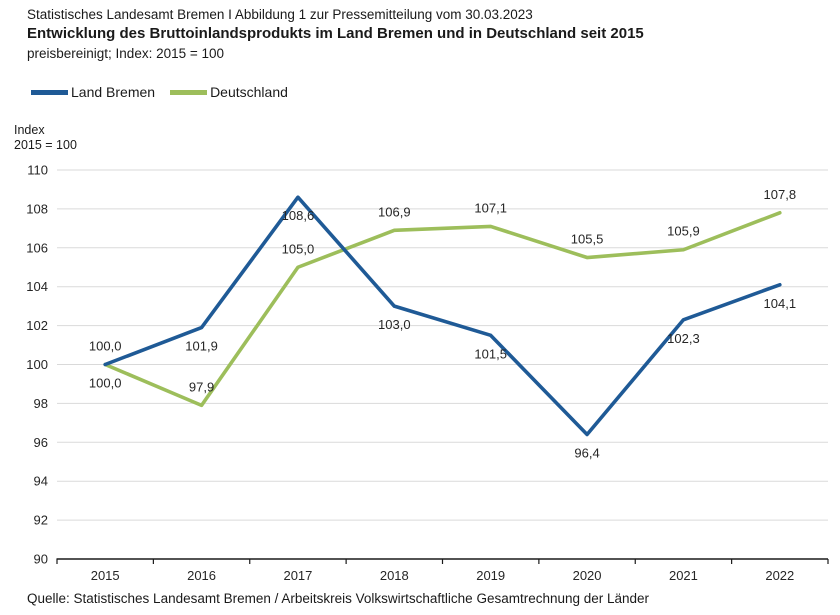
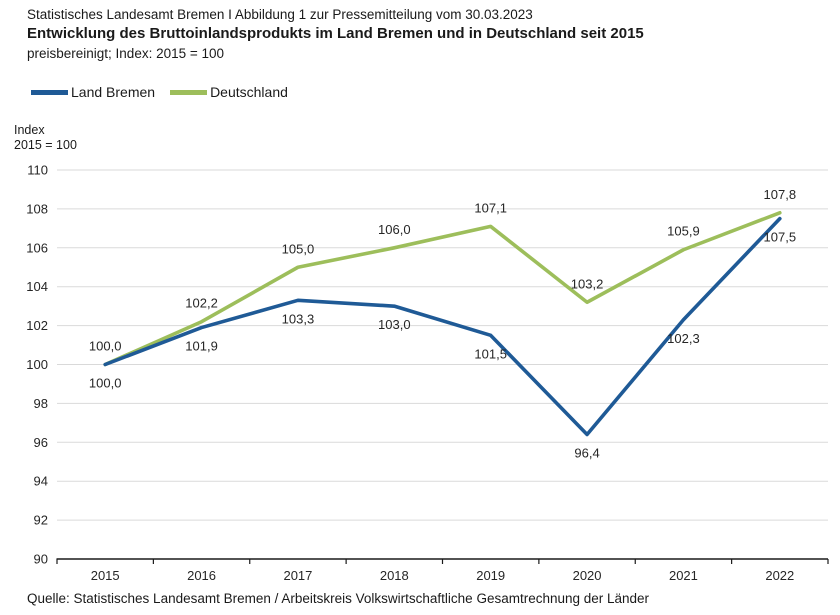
Deutschland/2016: 97,9 -> 102,2
Land Bremen/2017: 108,6 -> 103,3
Deutschland/2018: 106,9 -> 106,0
Deutschland/2020: 105,5 -> 103,2
Land Bremen/2022: 104,1 -> 107,5
